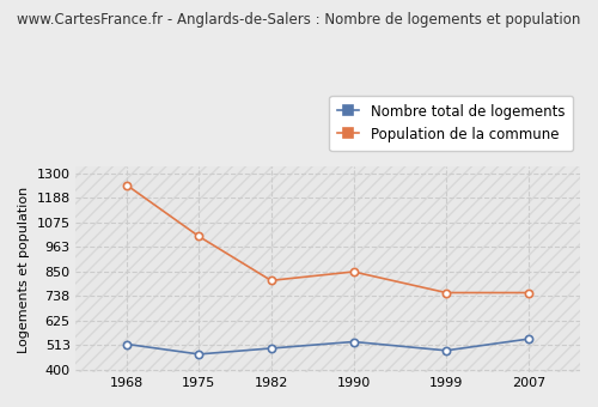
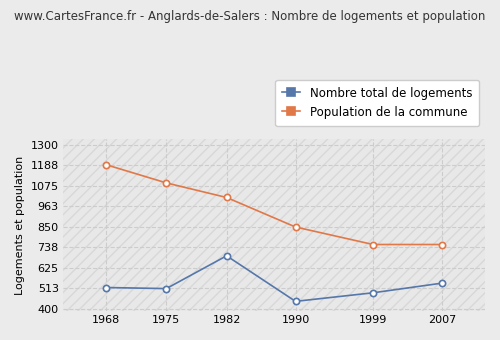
Population de la commune/1968: 1240 -> 1190
Nombre total de logements/1975: 470 -> 510
Population de la commune/1975: 1010 -> 1090
Nombre total de logements/1982: 500 -> 690
Population de la commune/1982: 810 -> 1010
Nombre total de logements/1990: 530 -> 440
